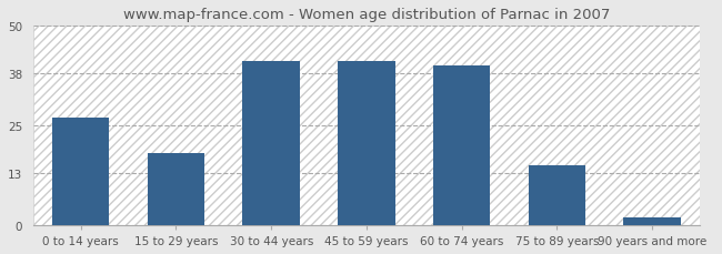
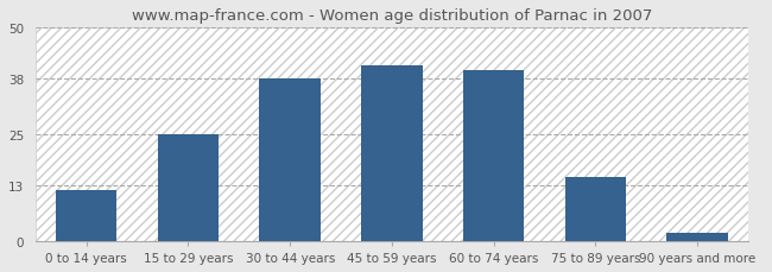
0 to 14 years: 27 -> 12
15 to 29 years: 18 -> 25
30 to 44 years: 41 -> 38
